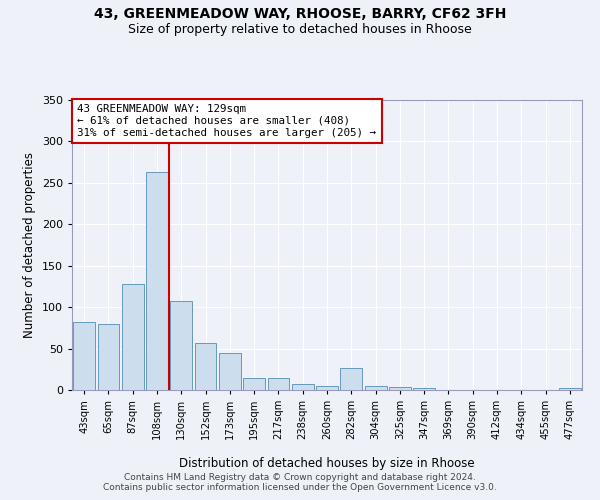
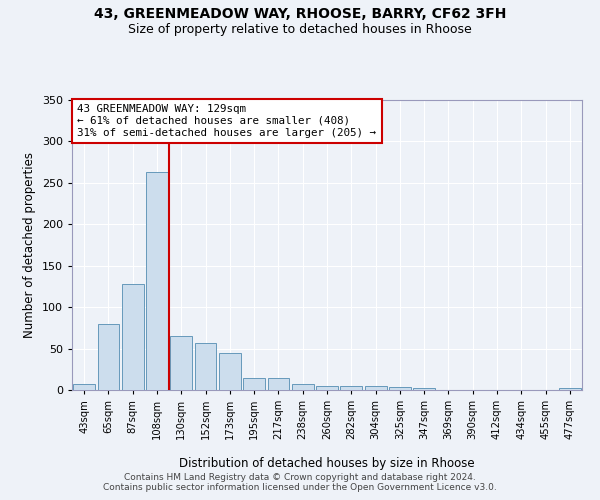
43sqm: 82 -> 7
130sqm: 108 -> 65
282sqm: 26 -> 5
